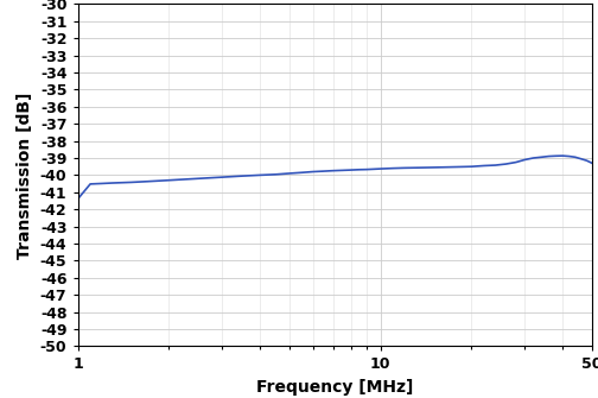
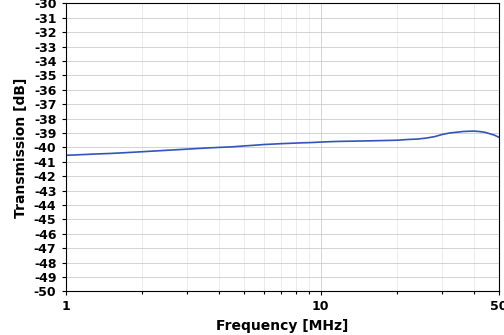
1: -41.4 -> -40.5
